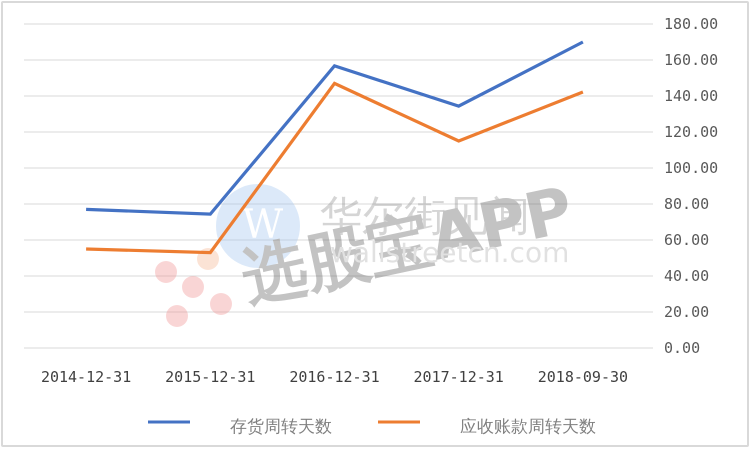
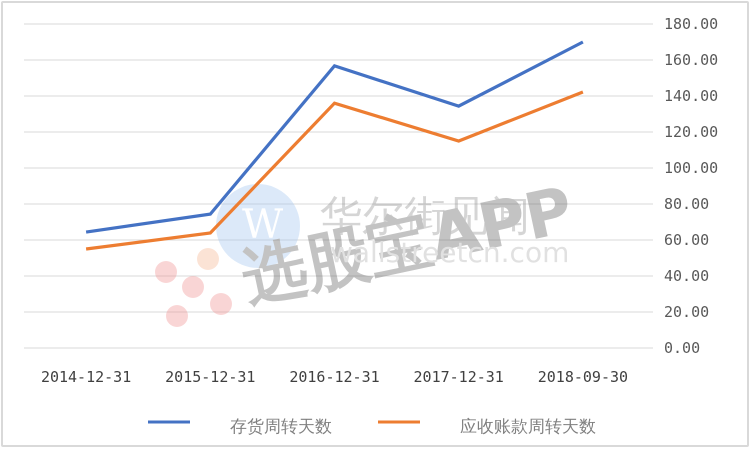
存货周转天数/2014-12-31: 77 -> 64
应收账款周转天数/2015-12-31: 53 -> 64
应收账款周转天数/2016-12-31: 147 -> 136
